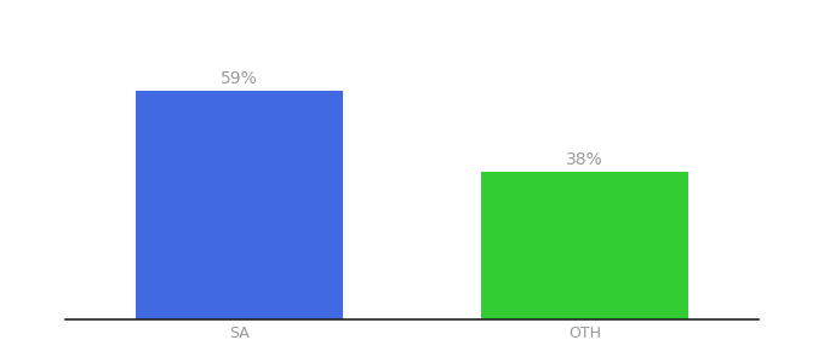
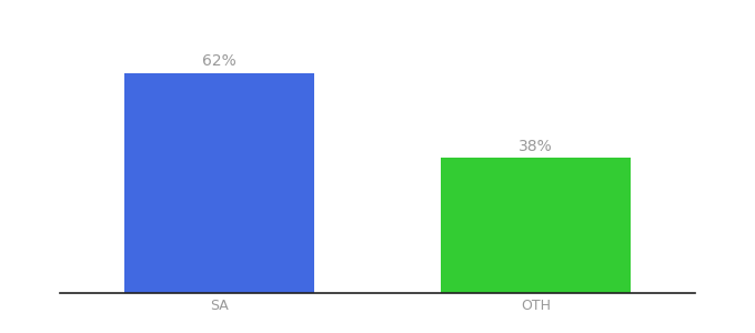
SA: 59% -> 62%
